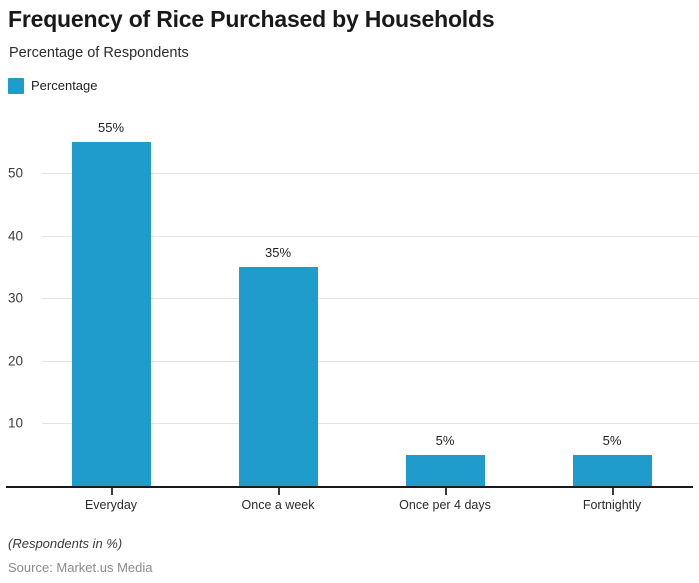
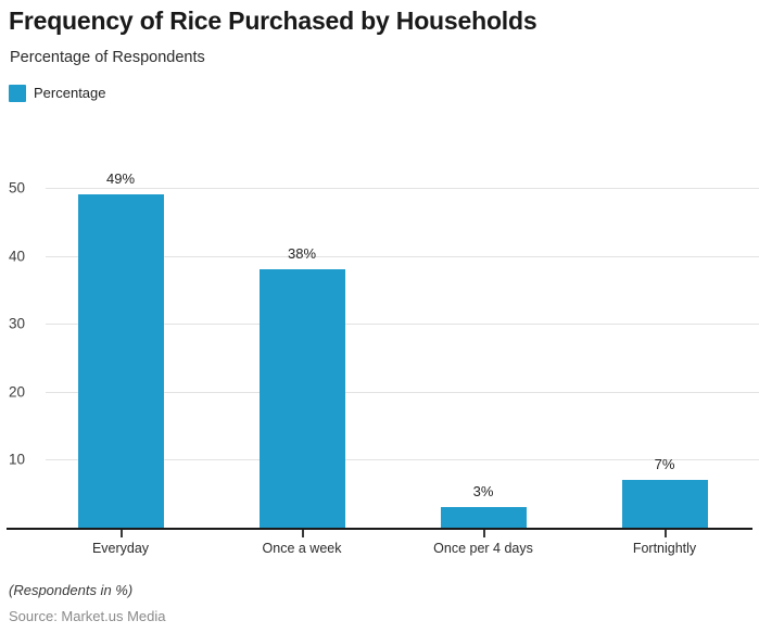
Everyday: 55% -> 49%
Once a week: 35% -> 38%
Once per 4 days: 5% -> 3%
Fortnightly: 5% -> 7%
